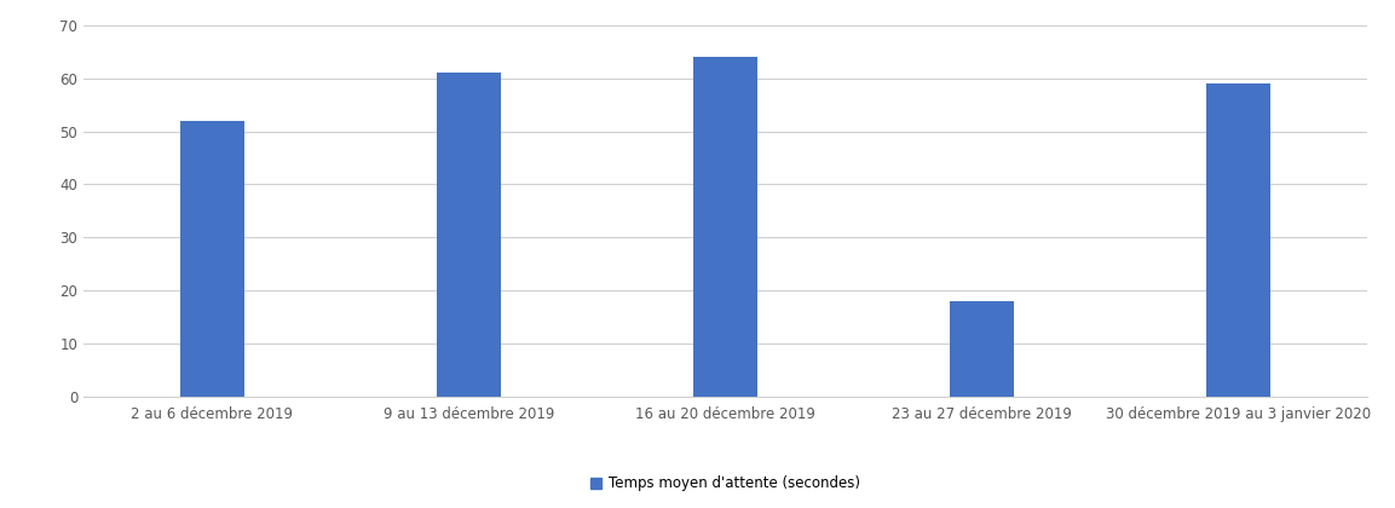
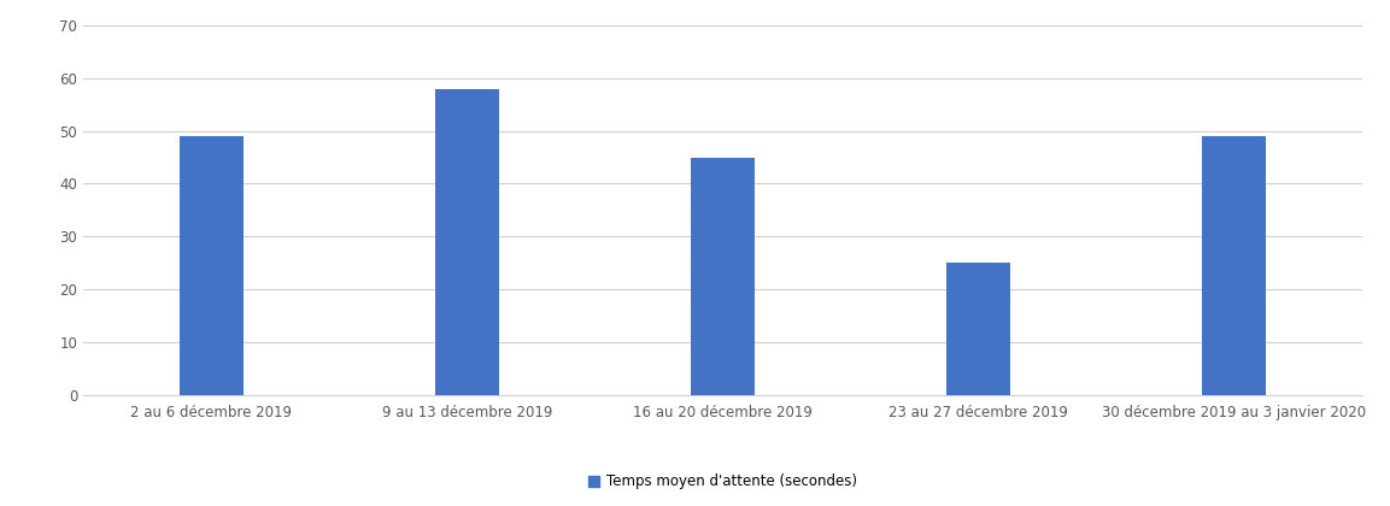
2 au 6 décembre 2019: 52 -> 49
9 au 13 décembre 2019: 61 -> 58
16 au 20 décembre 2019: 64 -> 45
23 au 27 décembre 2019: 18 -> 25
30 décembre 2019 au 3 janvier 2020: 59 -> 49
